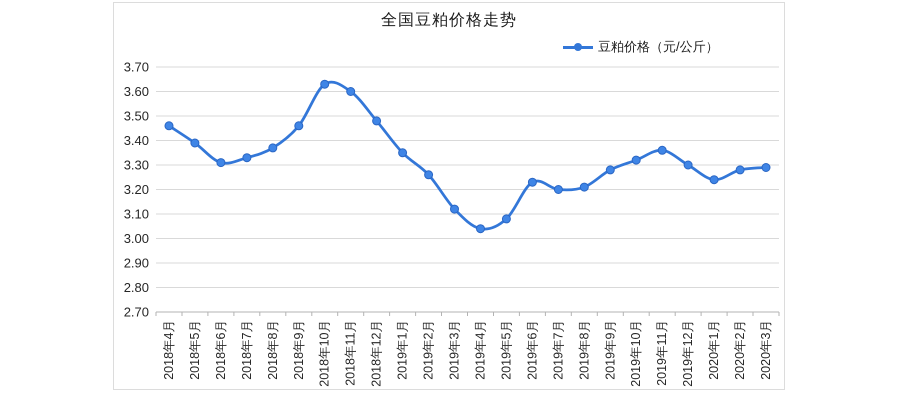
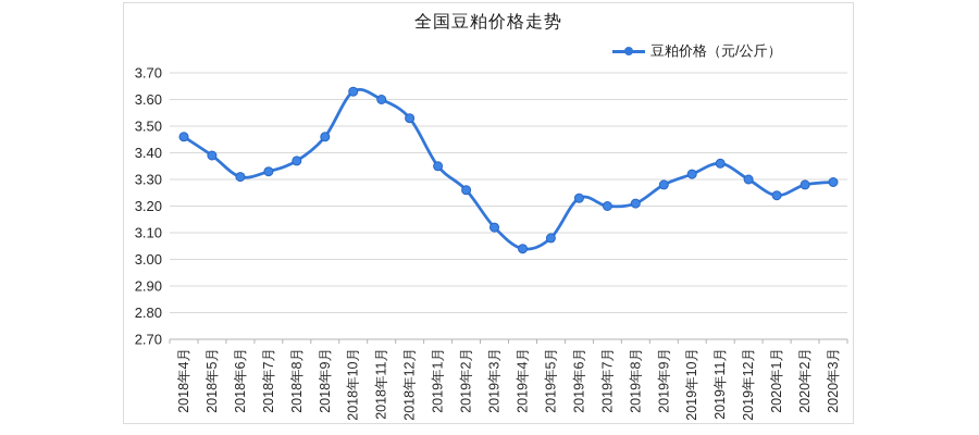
2018年12月: 3.48 -> 3.53
